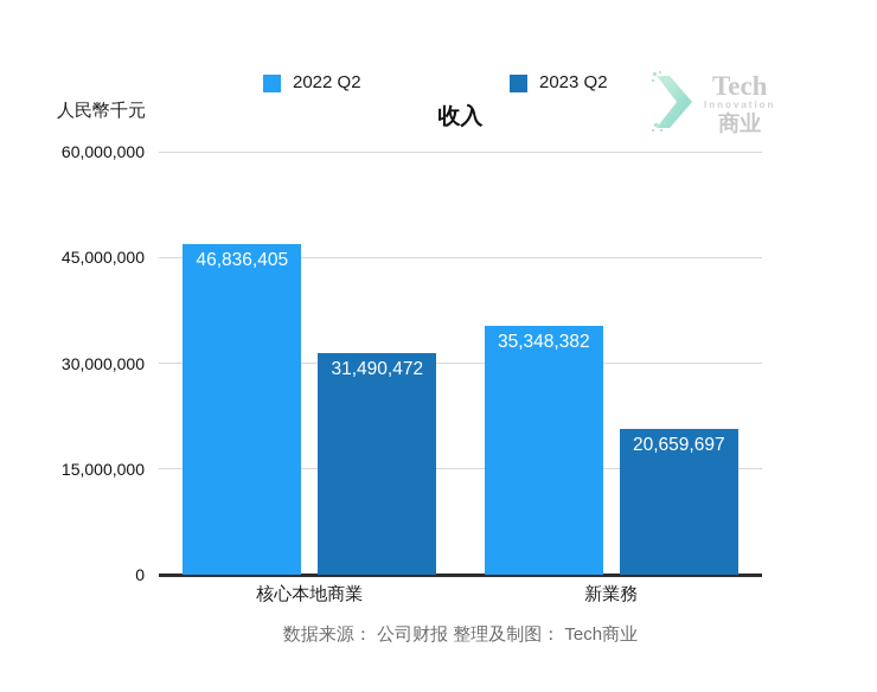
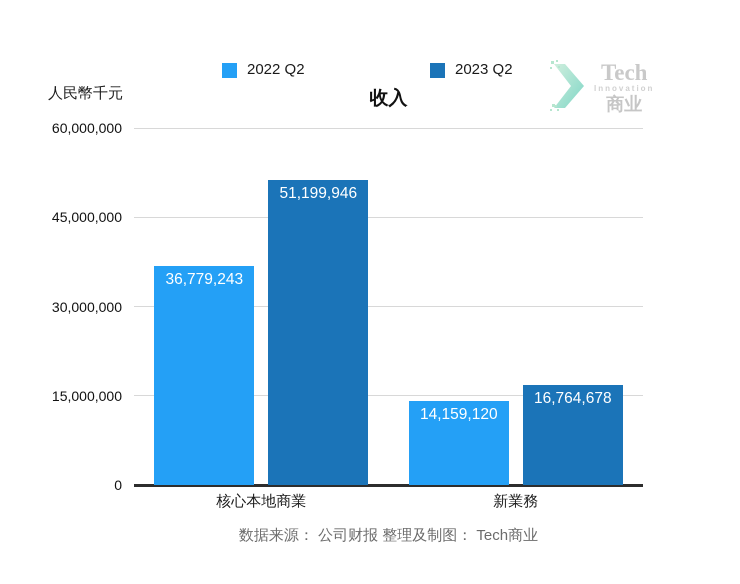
2022 Q2/核心本地商業: 46,836,405 -> 36,779,243
2023 Q2/核心本地商業: 31,490,472 -> 51,199,946
2022 Q2/新業務: 35,348,382 -> 14,159,120
2023 Q2/新業務: 20,659,697 -> 16,764,678
